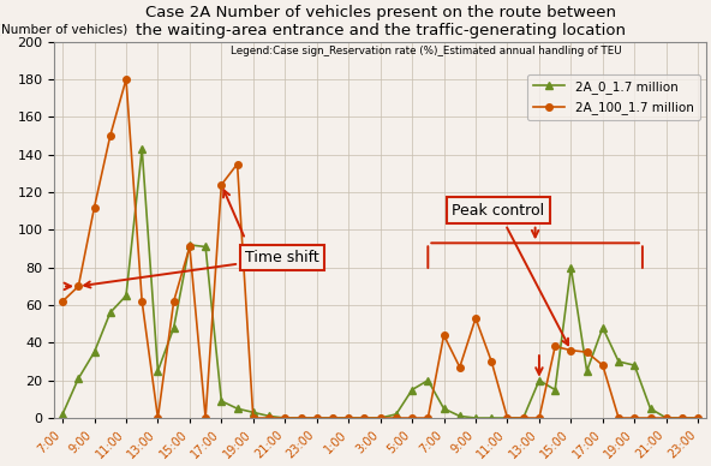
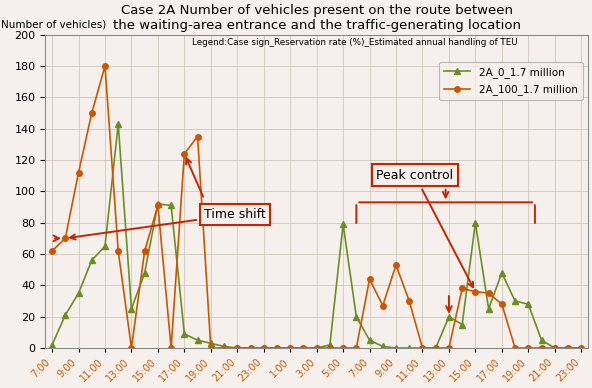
2A_0_1.7 million/5:00: 15 -> 79
